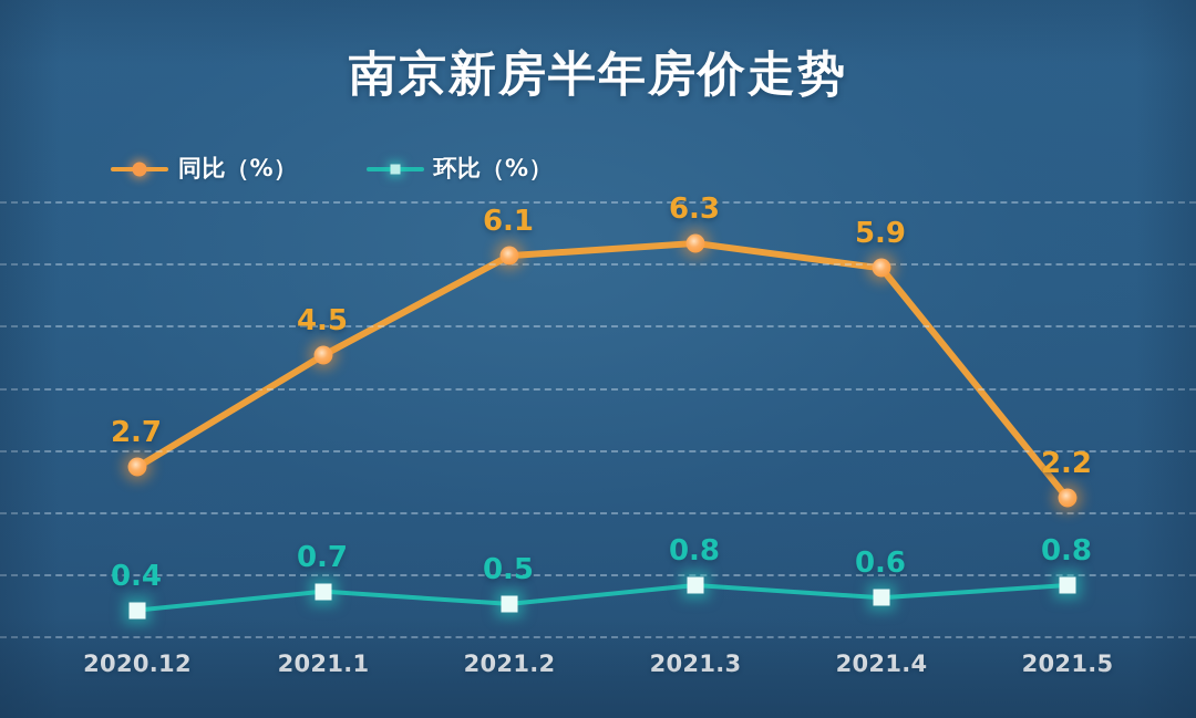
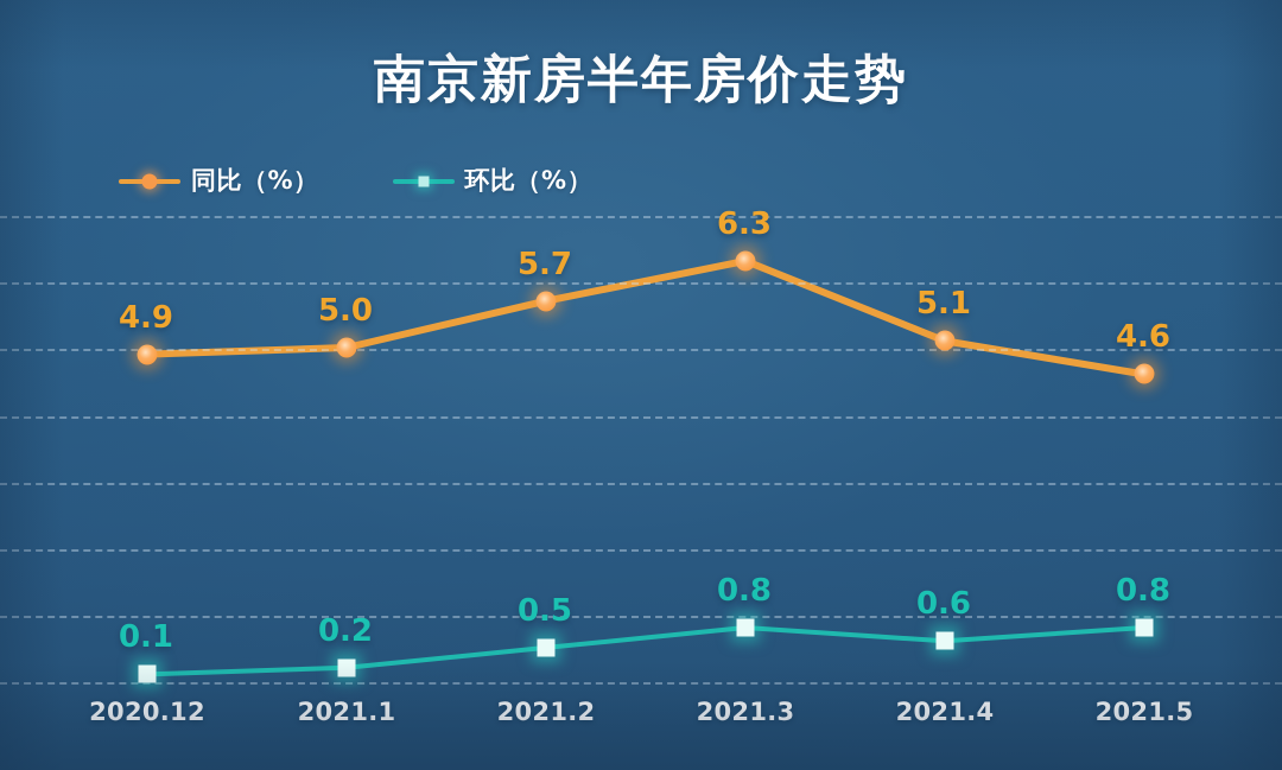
同比（%）/2020.12: 2.7 -> 4.9
环比（%）/2020.12: 0.4 -> 0.1
同比（%）/2021.1: 4.5 -> 5.0
环比（%）/2021.1: 0.7 -> 0.2
同比（%）/2021.2: 6.1 -> 5.7
同比（%）/2021.4: 5.9 -> 5.1
同比（%）/2021.5: 2.2 -> 4.6
